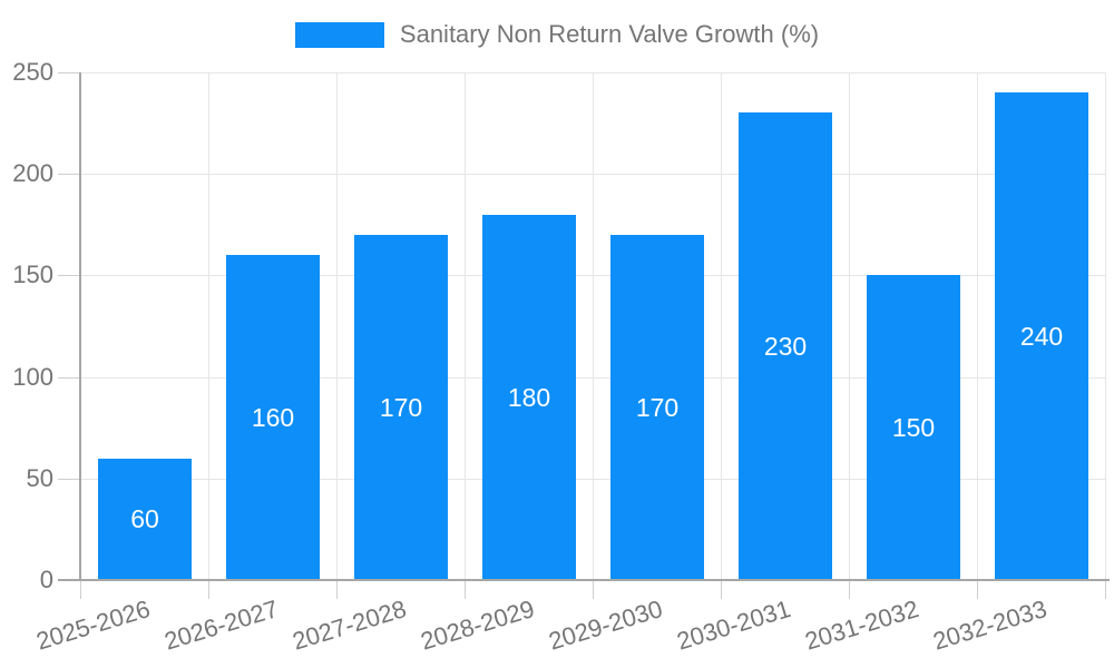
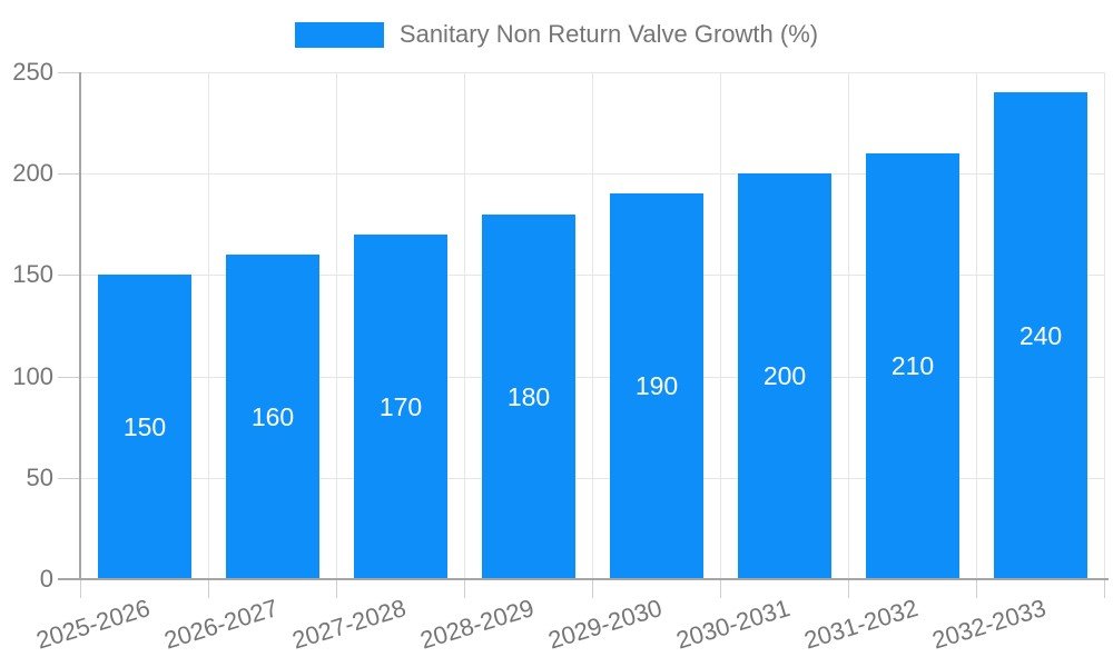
2025-2026: 60 -> 150
2029-2030: 170 -> 190
2030-2031: 230 -> 200
2031-2032: 150 -> 210
